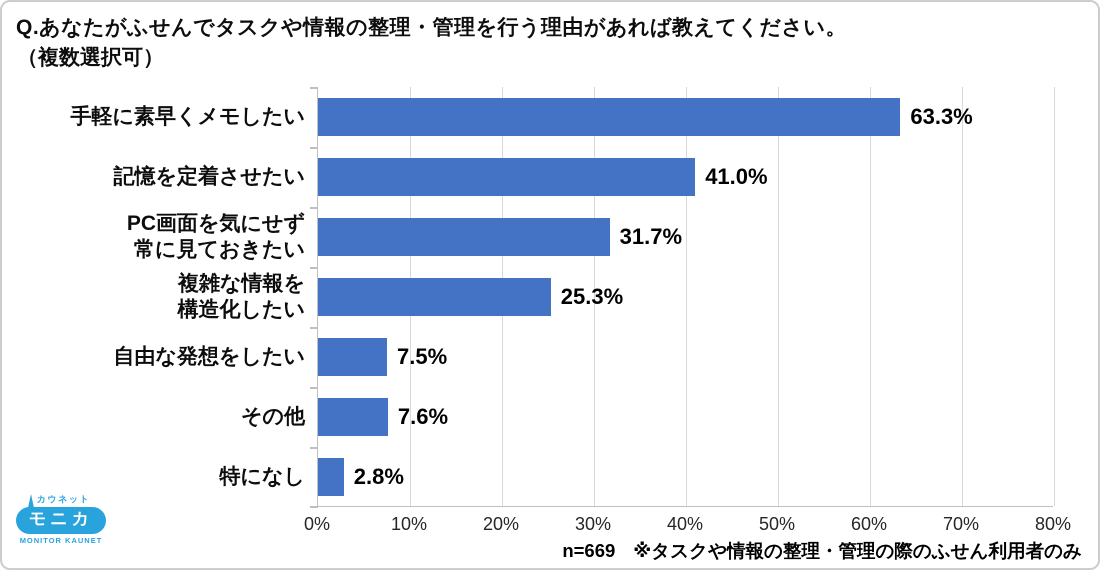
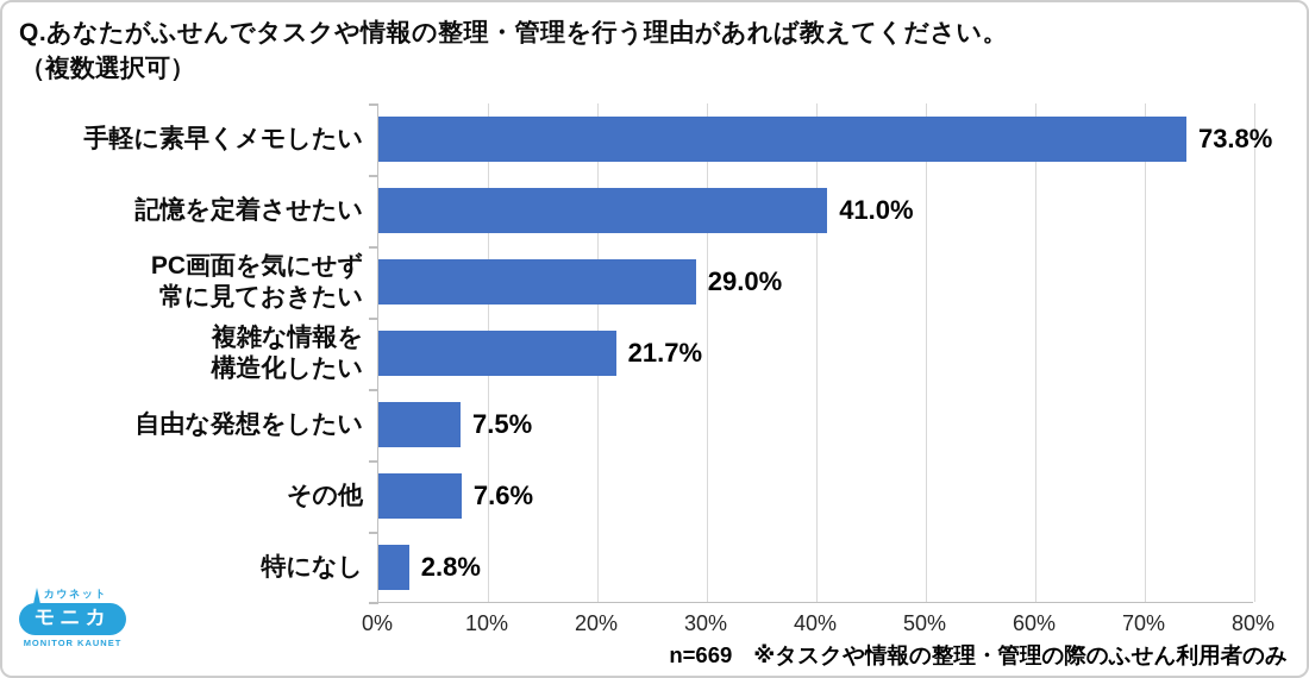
手軽に素早くメモしたい: 63.3% -> 73.8%
PC画面を気にせず 常に見ておきたい: 31.7% -> 29.0%
複雑な情報を 構造化したい: 25.3% -> 21.7%
